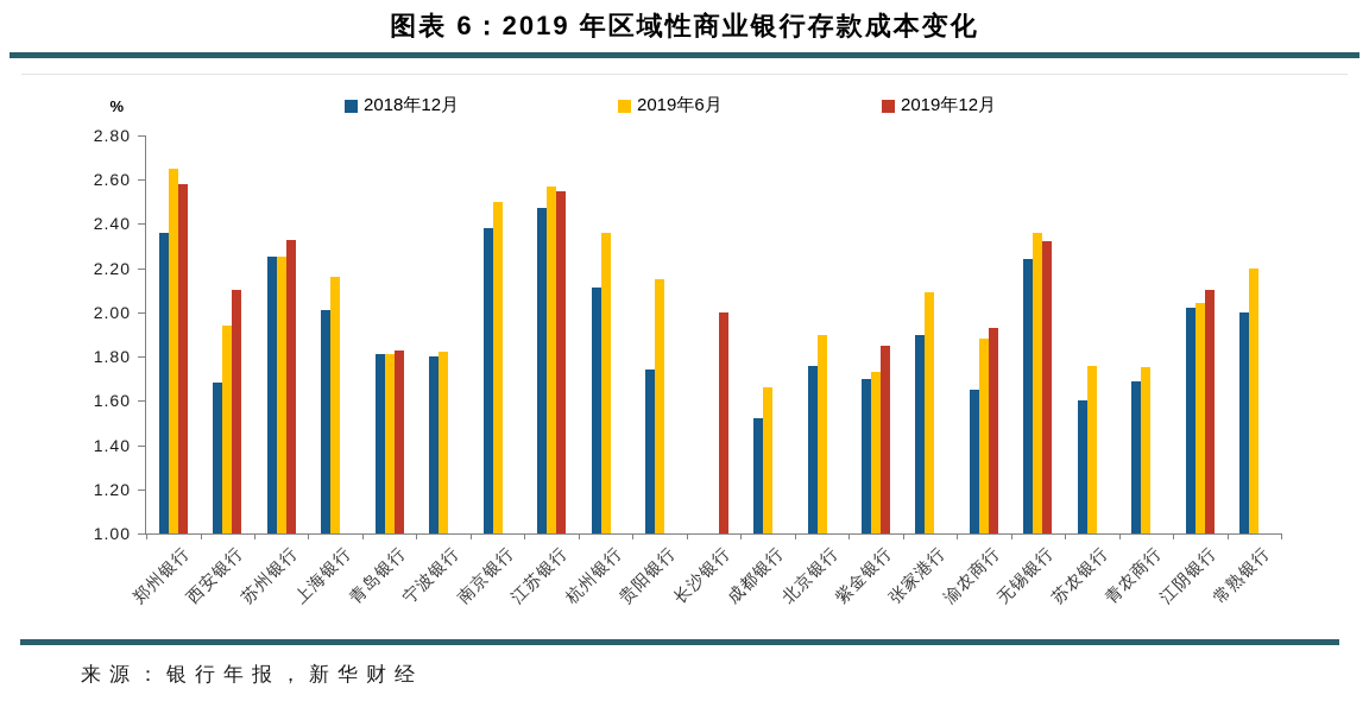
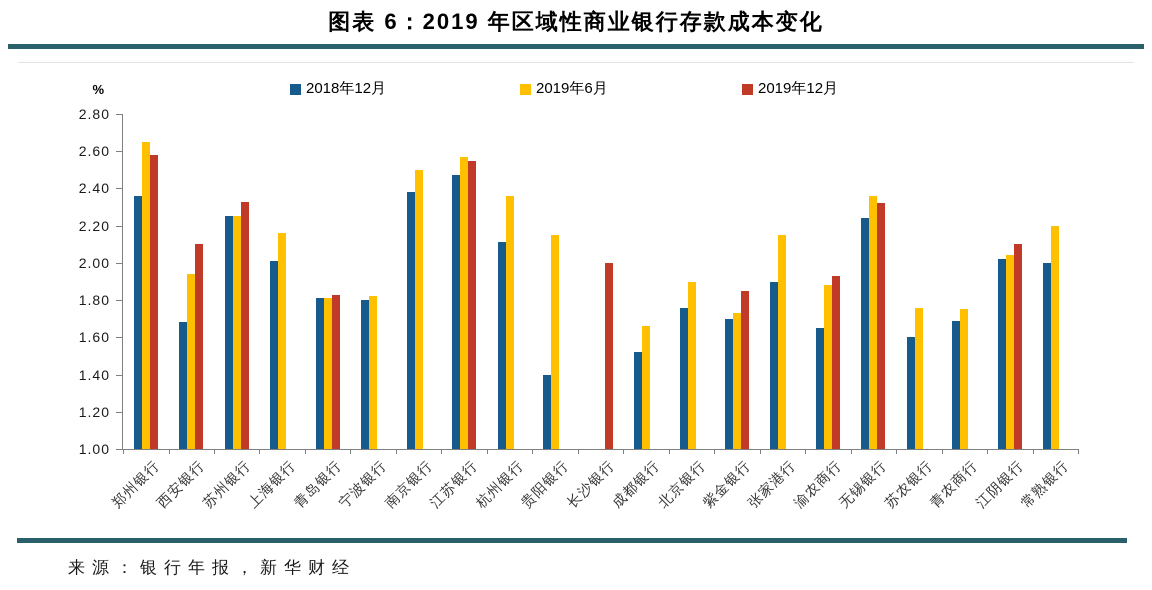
2018年12月/贵阳银行: 1.74 -> 1.40
2019年6月/张家港行: 2.09 -> 2.15
